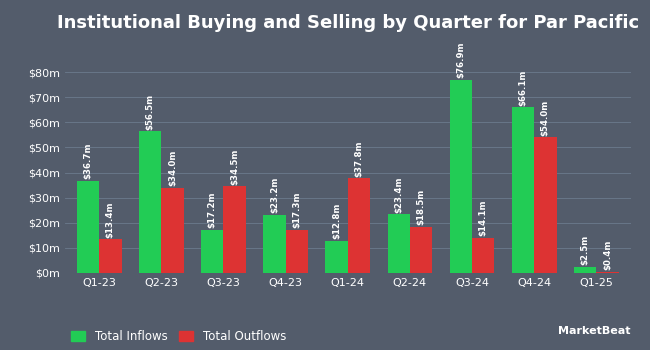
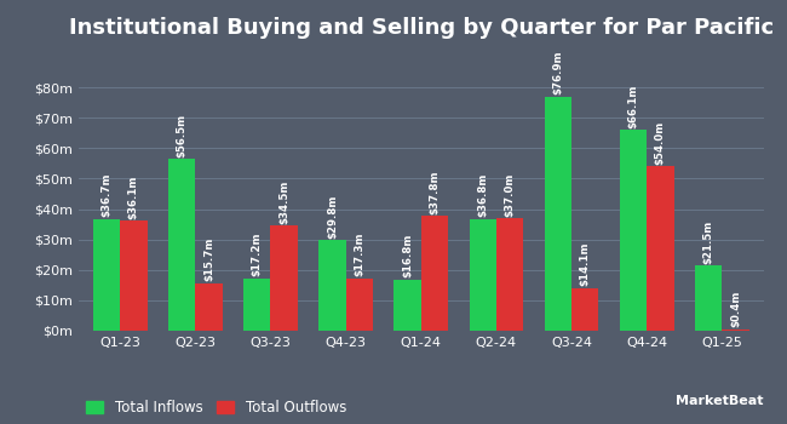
Total Outflows/Q1-23: $13.4m -> $36.1m
Total Outflows/Q2-23: $34.0m -> $15.7m
Total Inflows/Q4-23: $23.2m -> $29.8m
Total Inflows/Q1-24: $12.8m -> $16.8m
Total Inflows/Q2-24: $23.4m -> $36.8m
Total Outflows/Q2-24: $18.5m -> $37.0m
Total Inflows/Q1-25: $2.5m -> $21.5m
